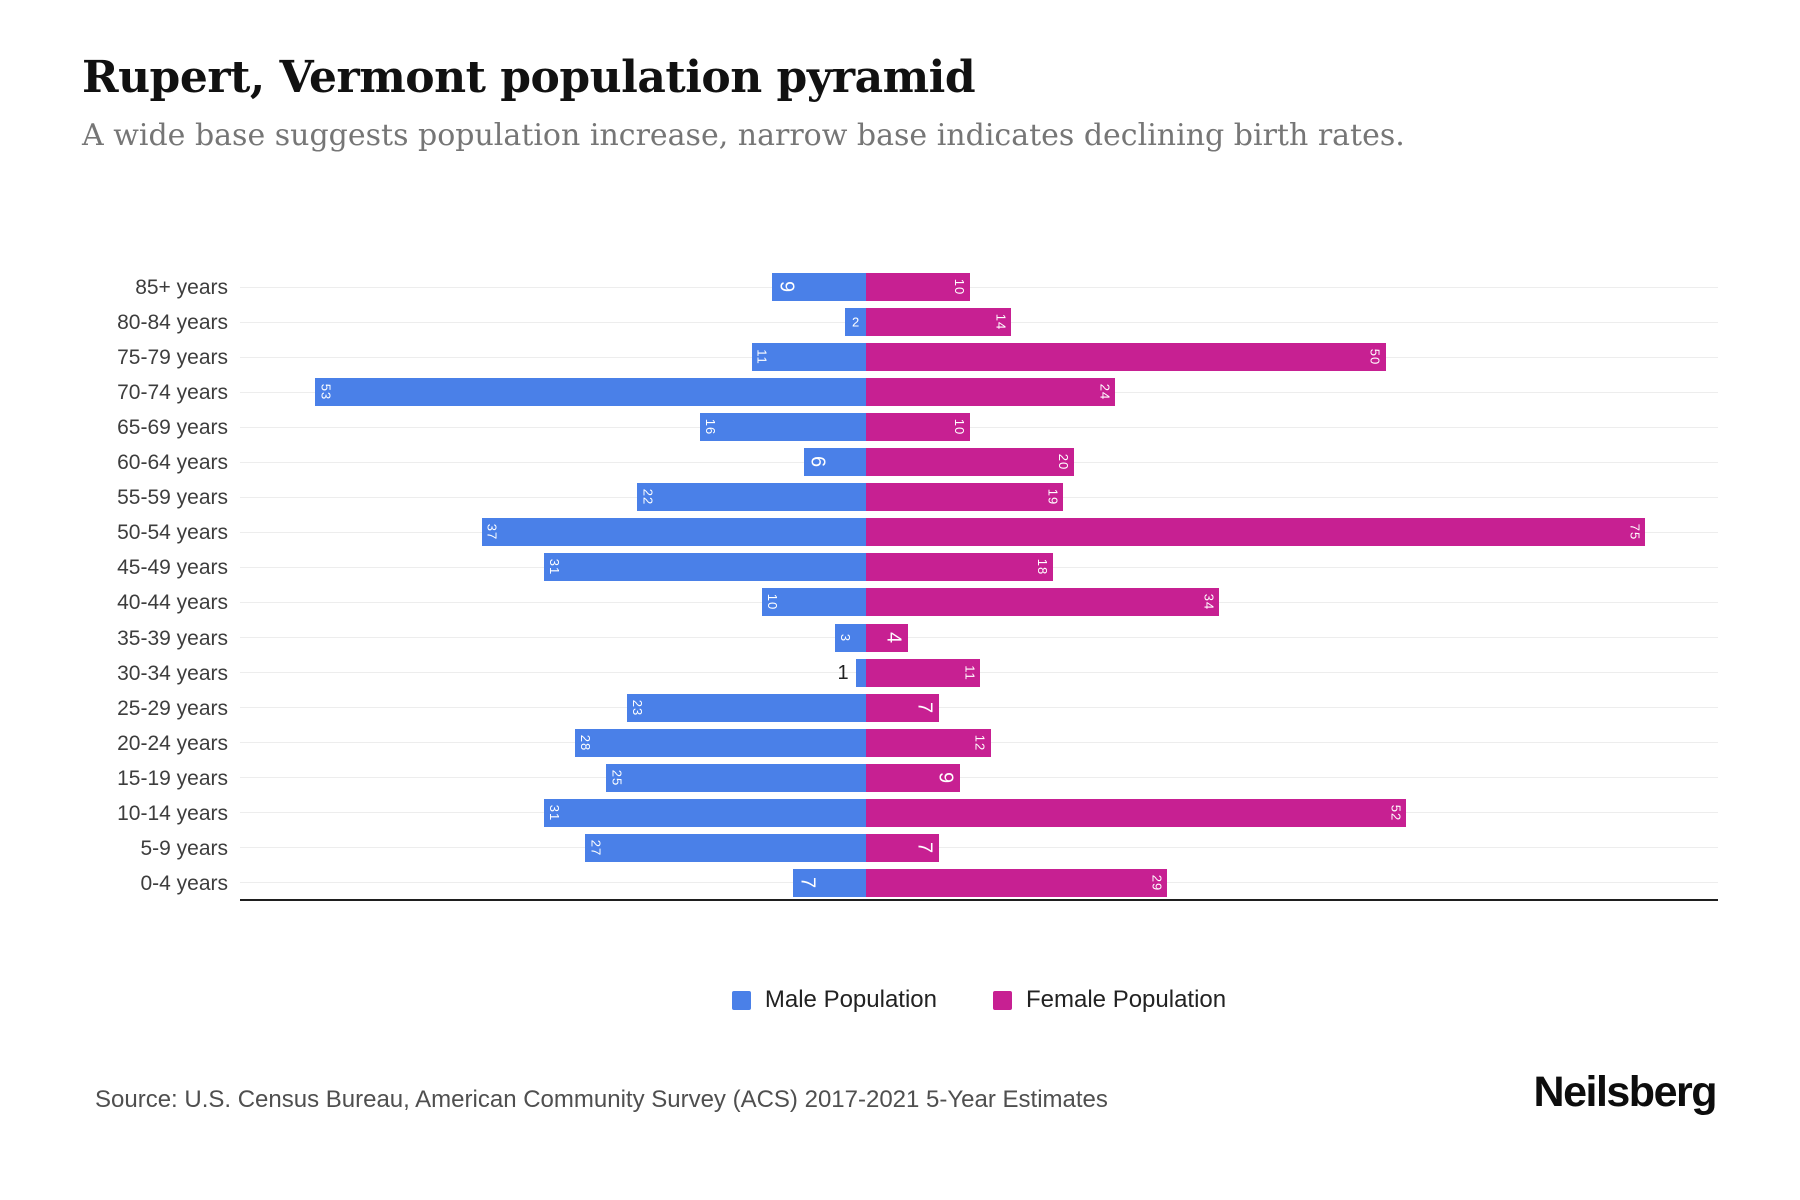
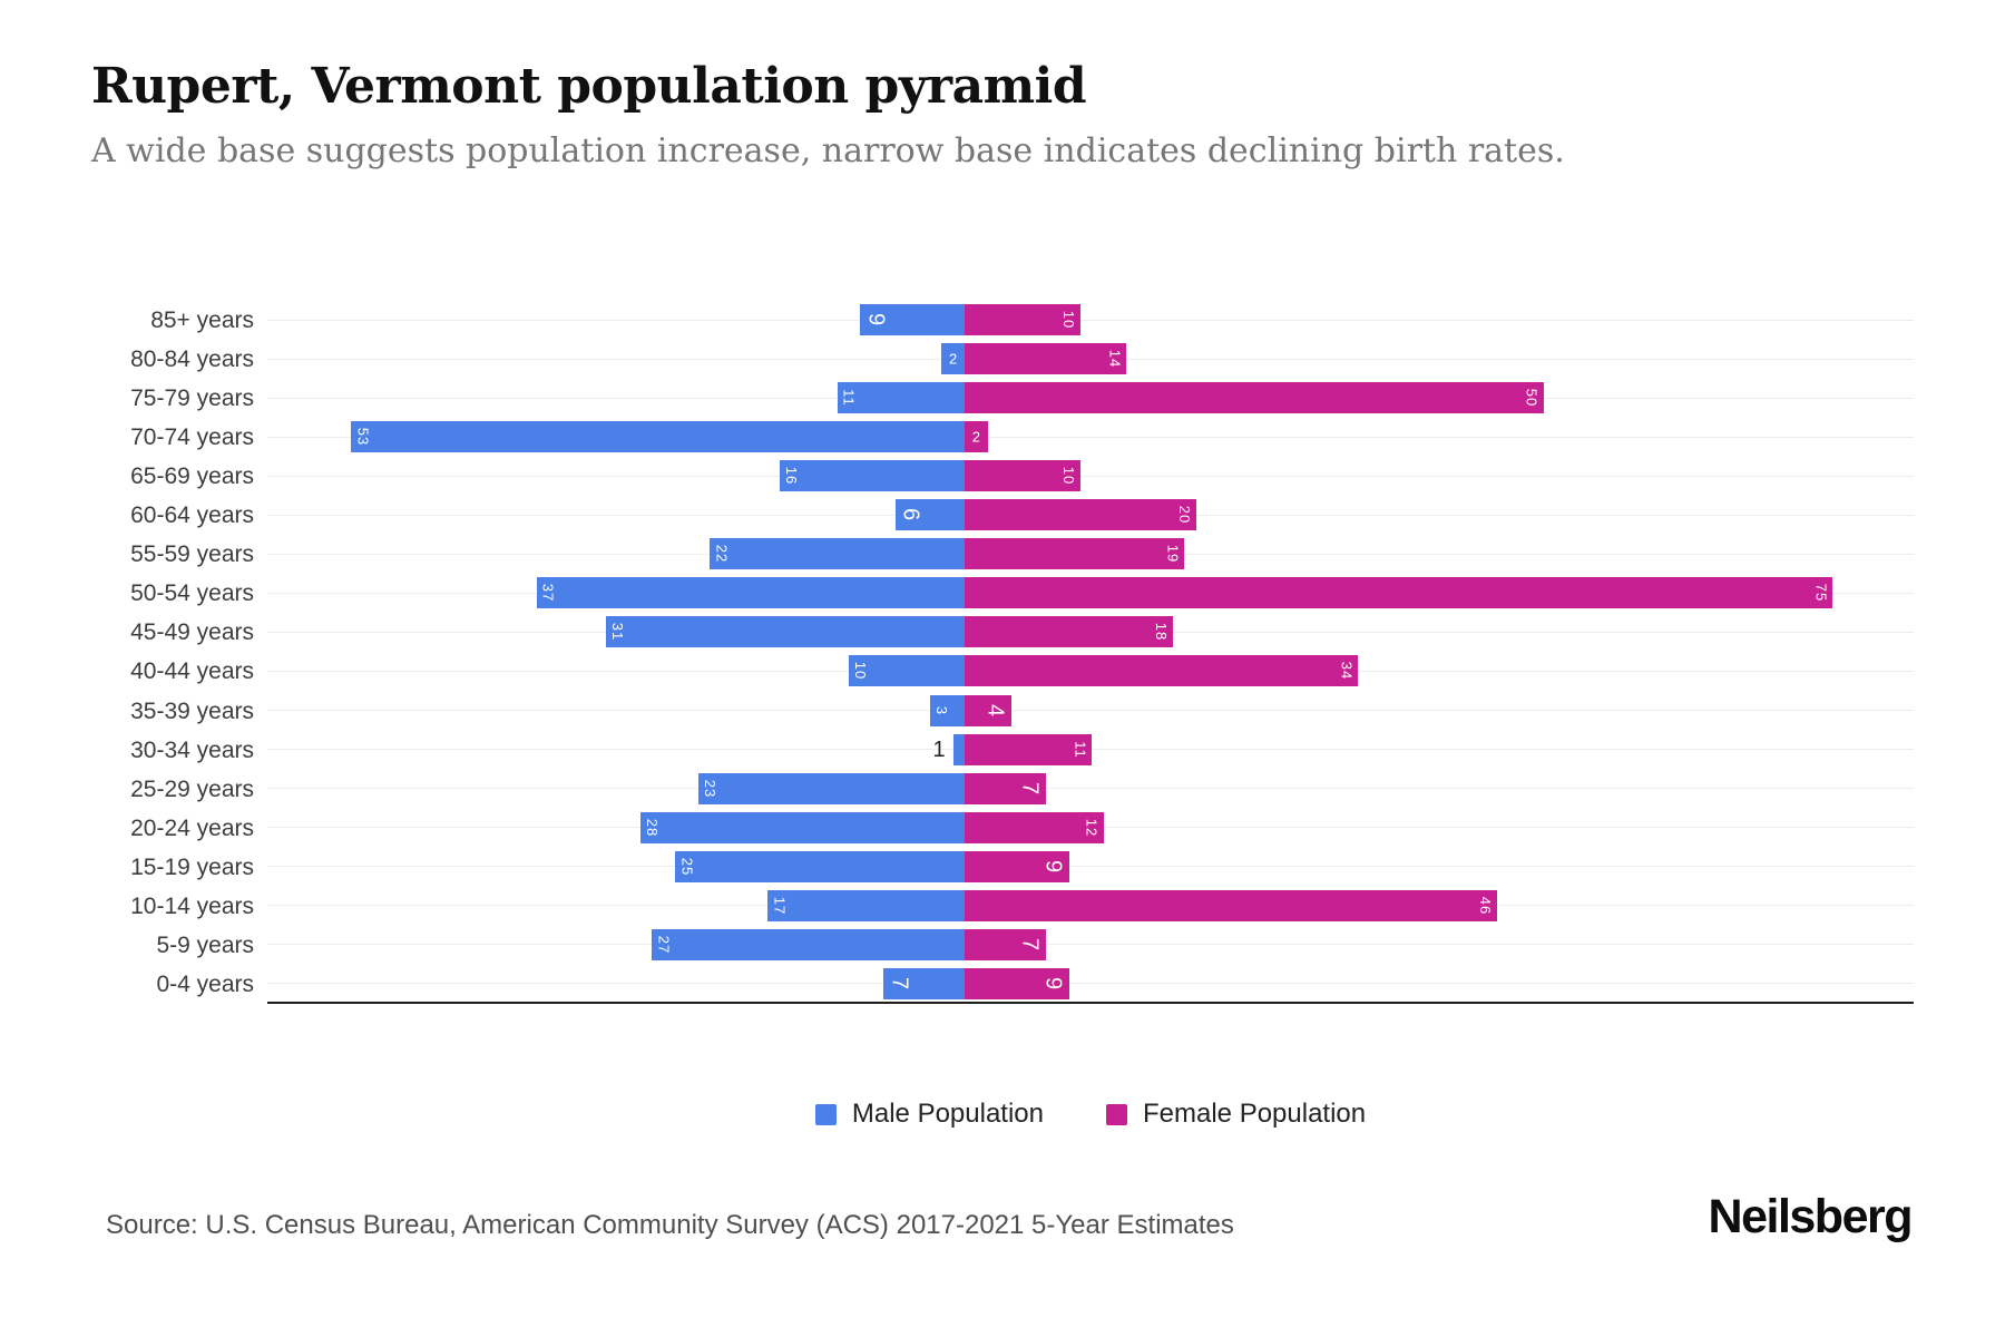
Female Population/70-74 years: 24 -> 2
Male Population/10-14 years: 31 -> 17
Female Population/10-14 years: 52 -> 46
Female Population/0-4 years: 29 -> 9
